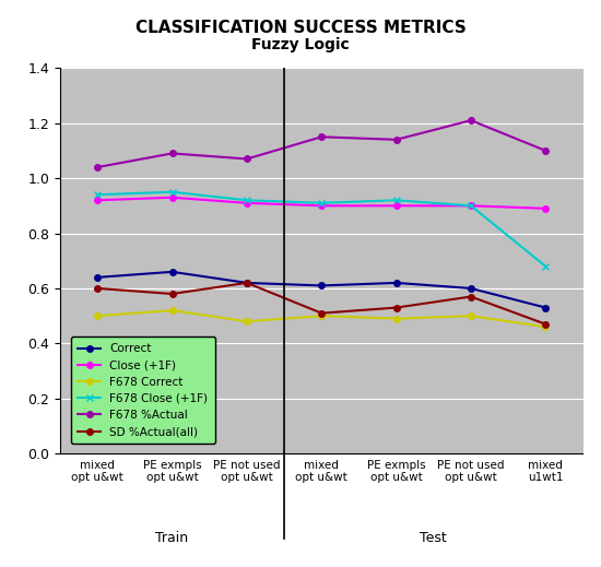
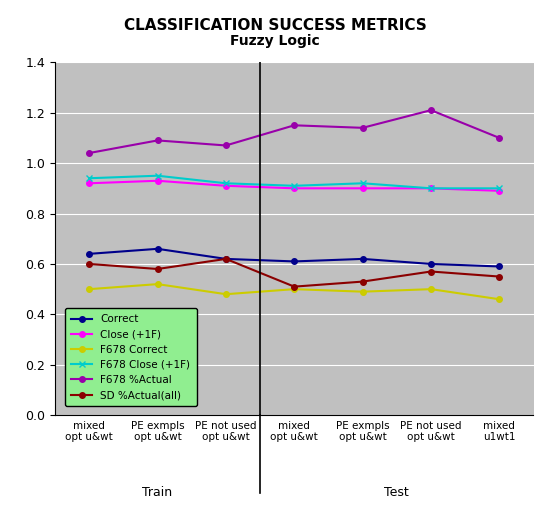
Correct/mixed u1wt1: 0.53 -> 0.59
F678 Close (+1F)/mixed u1wt1: 0.68 -> 0.90
SD %Actual(all)/mixed u1wt1: 0.47 -> 0.55
